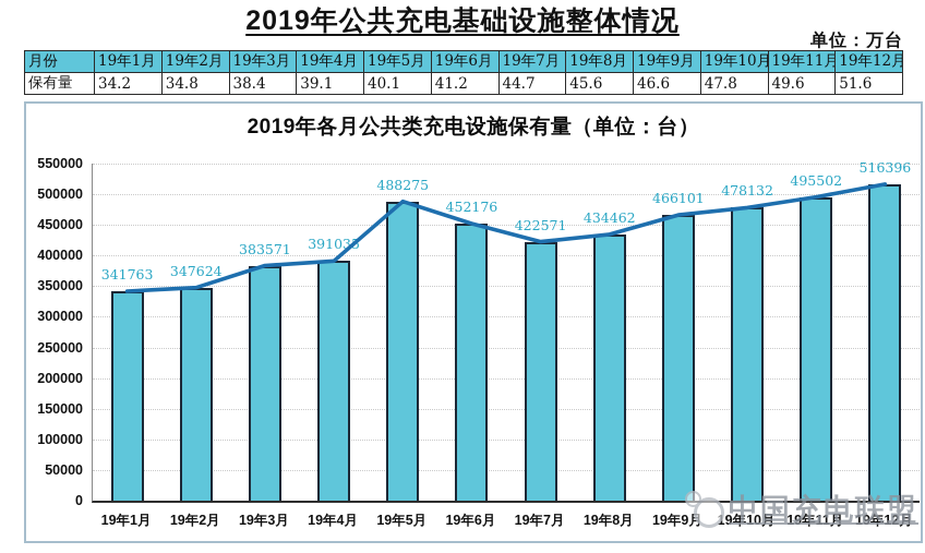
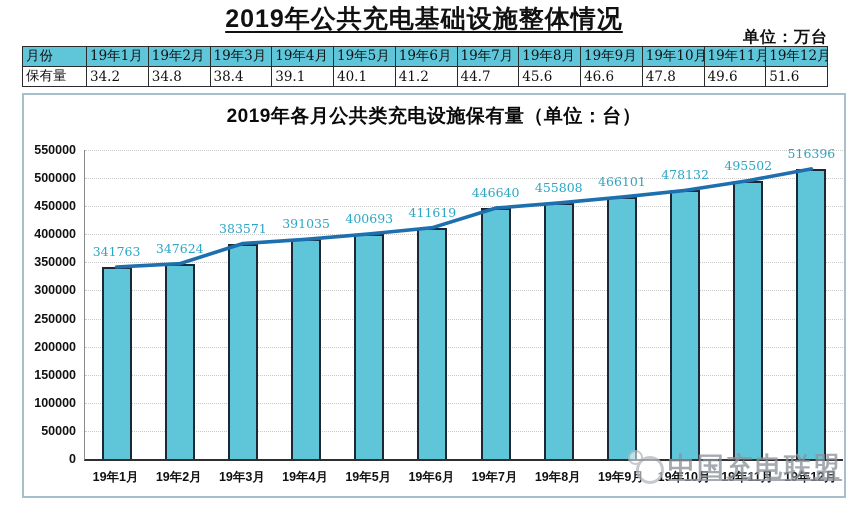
19年5月: 488275 -> 400693
19年6月: 452176 -> 411619
19年7月: 422571 -> 446640
19年8月: 434462 -> 455808
